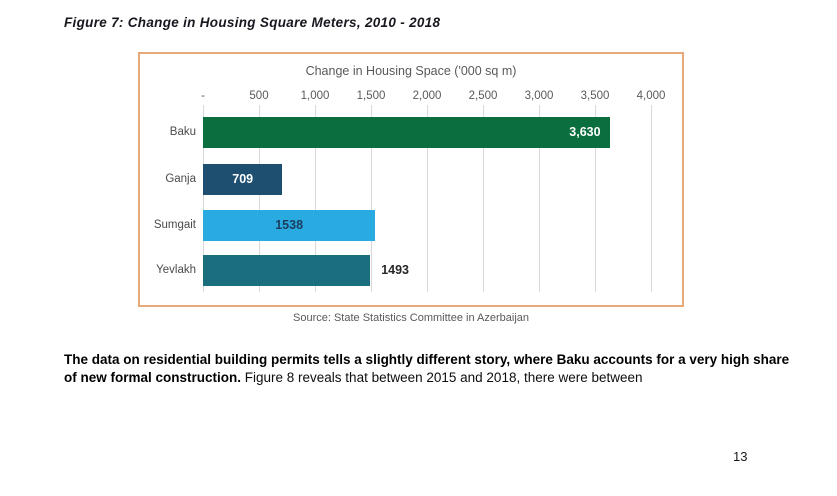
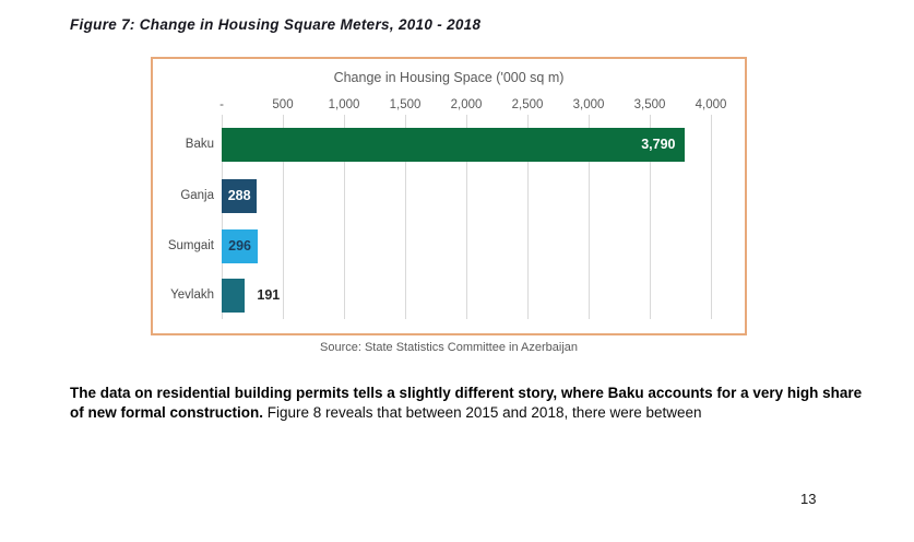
Baku: 3,630 -> 3,790
Ganja: 709 -> 288
Sumgait: 1538 -> 296
Yevlakh: 1493 -> 191
